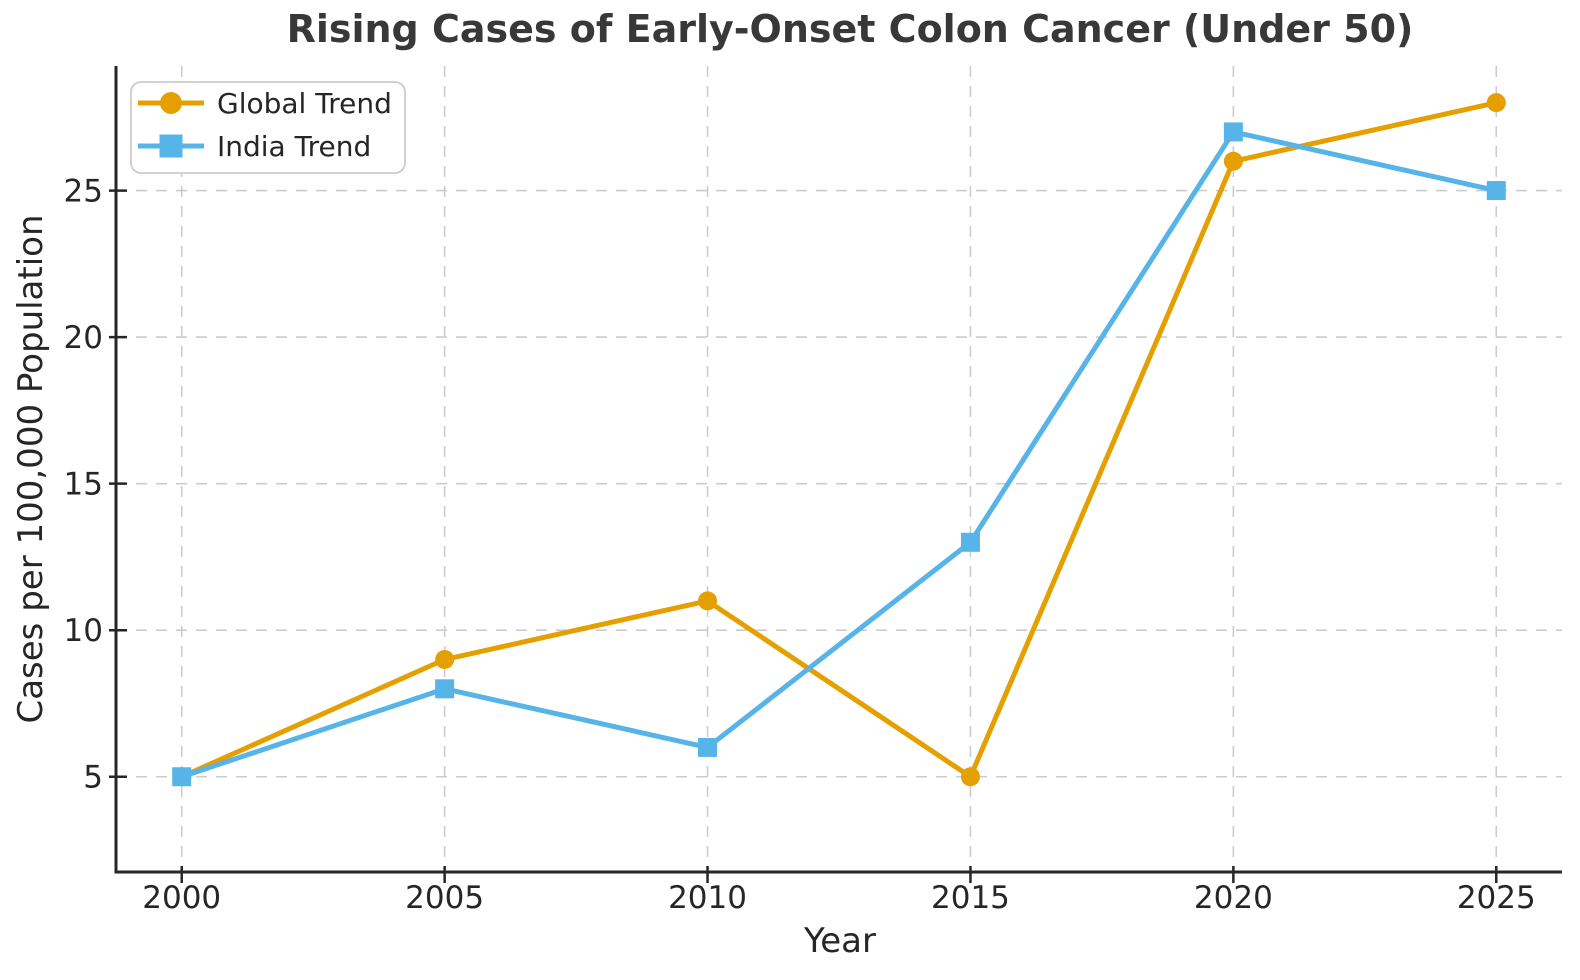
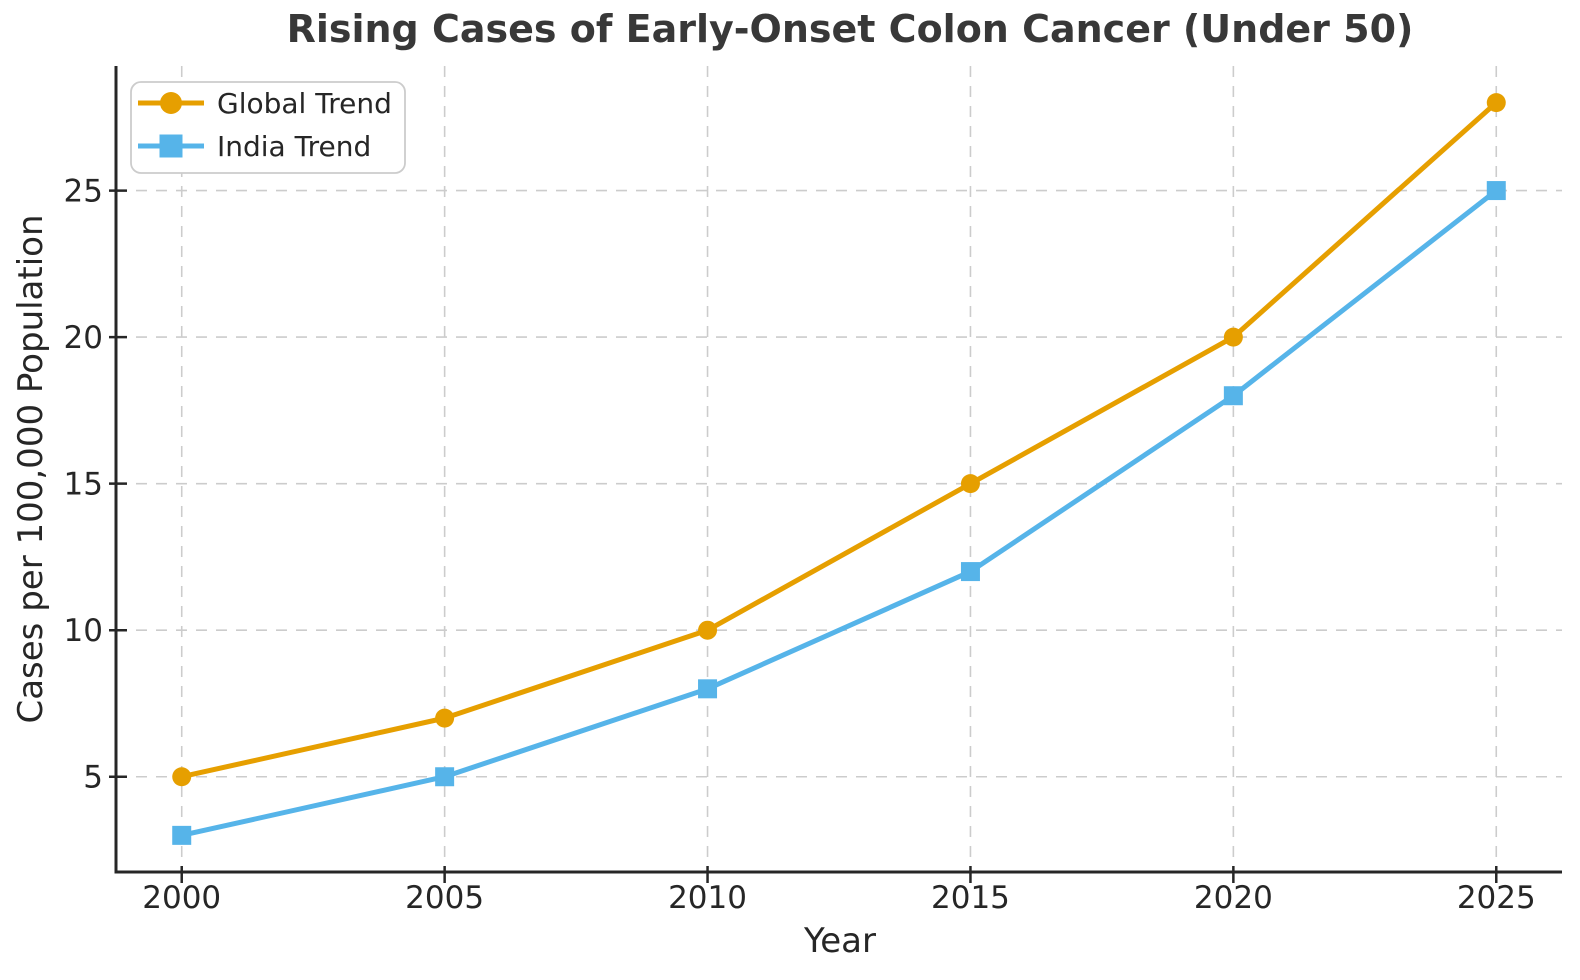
India Trend/2000: 5 -> 3
Global Trend/2005: 9 -> 7
India Trend/2005: 8 -> 5
Global Trend/2010: 11 -> 10
India Trend/2010: 6 -> 8
Global Trend/2015: 5 -> 15
India Trend/2015: 13 -> 12
Global Trend/2020: 26 -> 20
India Trend/2020: 27 -> 18
